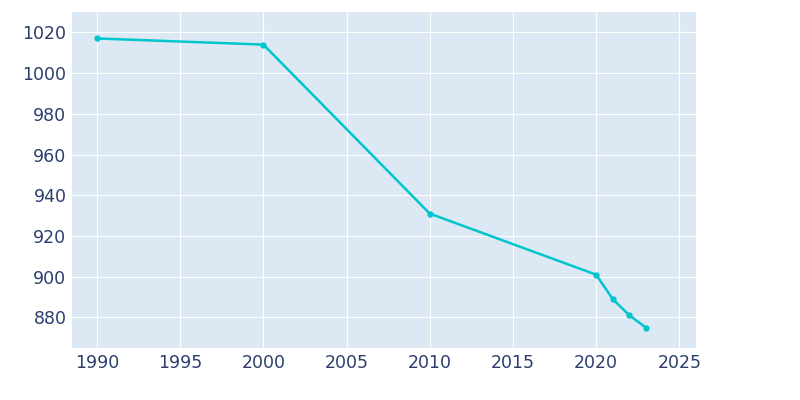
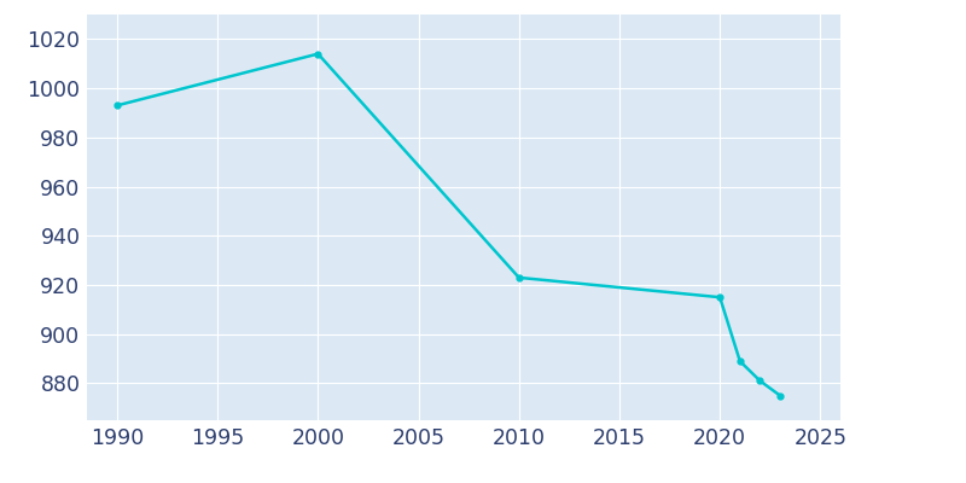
1990: 1017 -> 993
2010: 931 -> 923
2020: 901 -> 915
